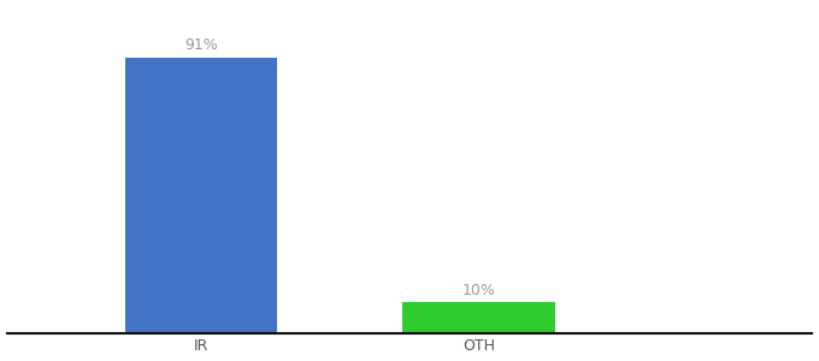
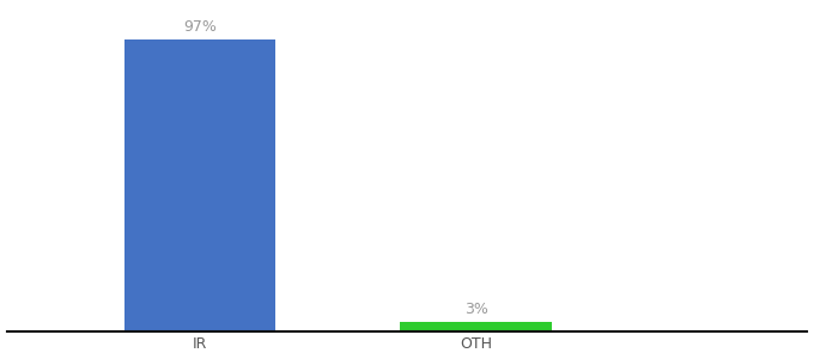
IR: 91% -> 97%
OTH: 10% -> 3%
